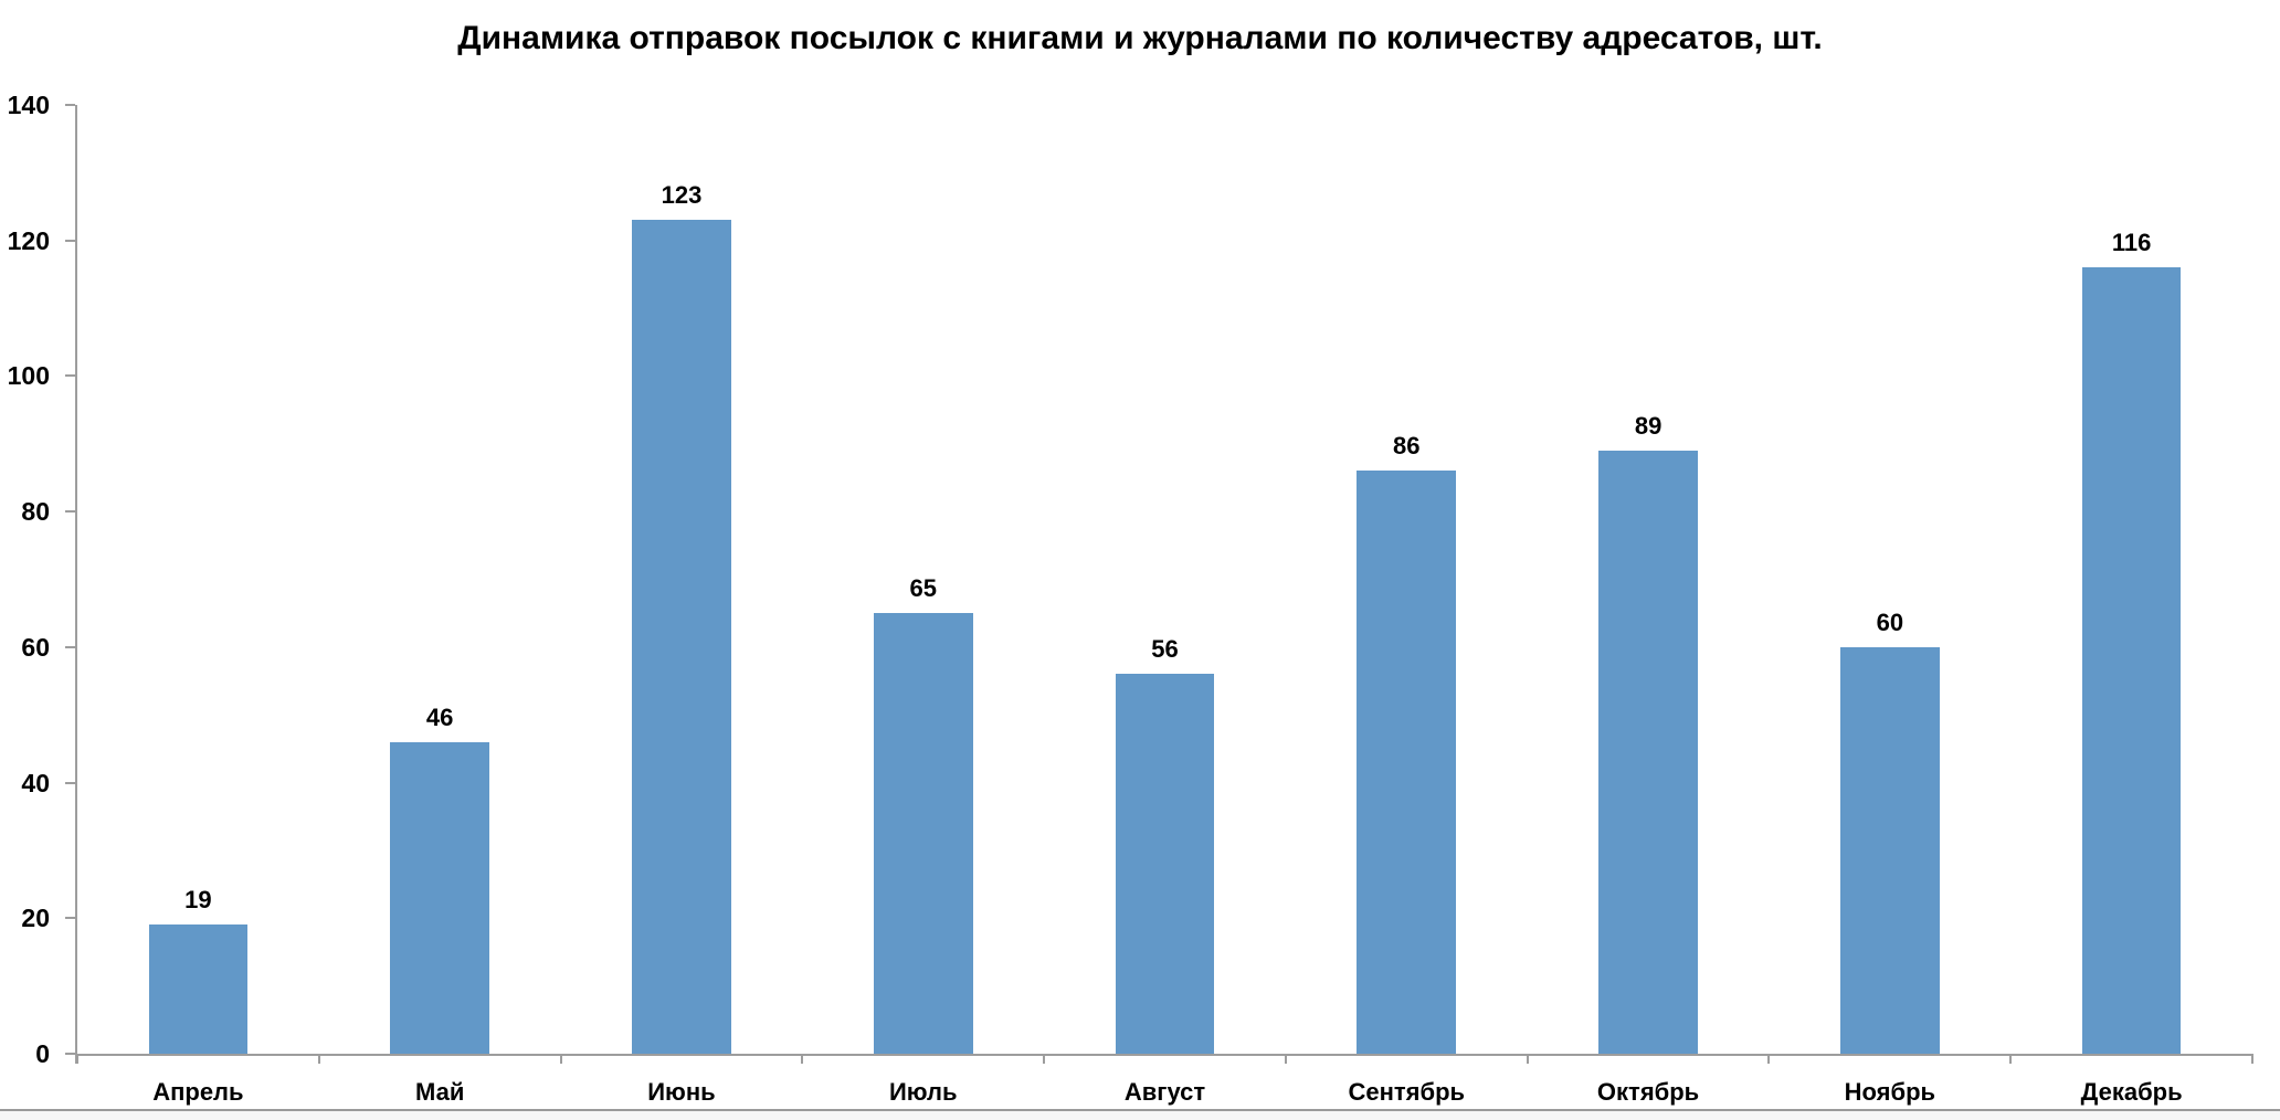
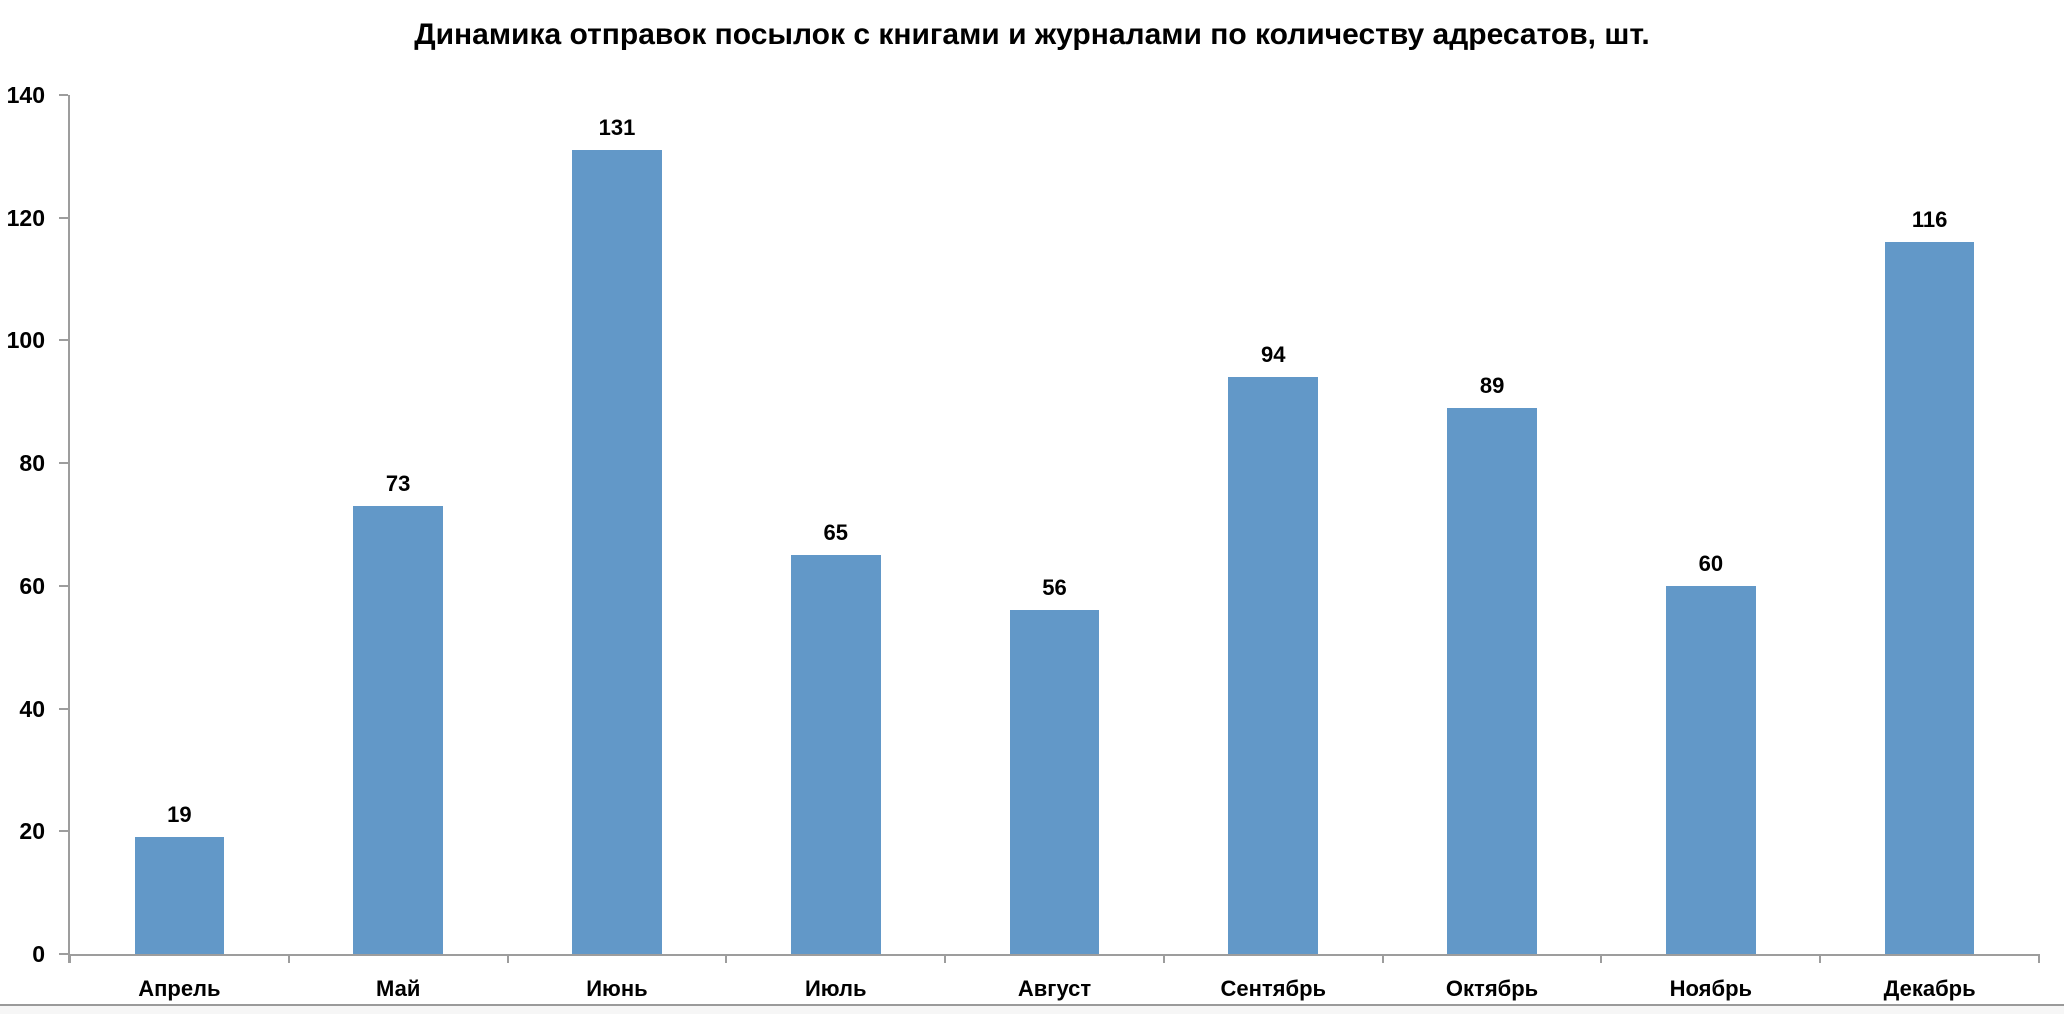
Май: 46 -> 73
Июнь: 123 -> 131
Сентябрь: 86 -> 94
